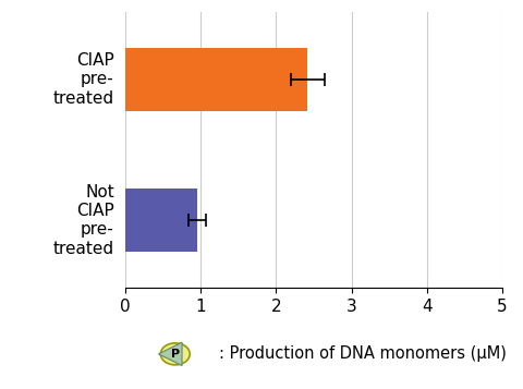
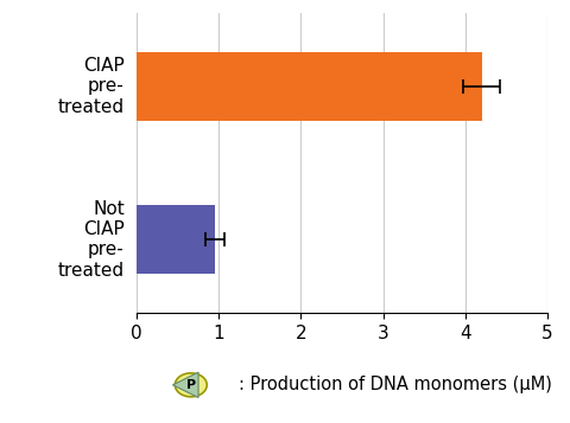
CIAP pre- treated: 2.42 -> 4.20
